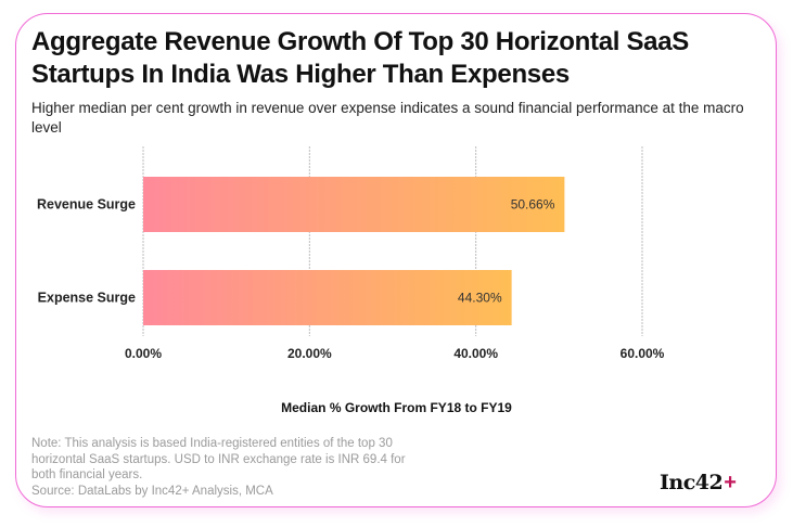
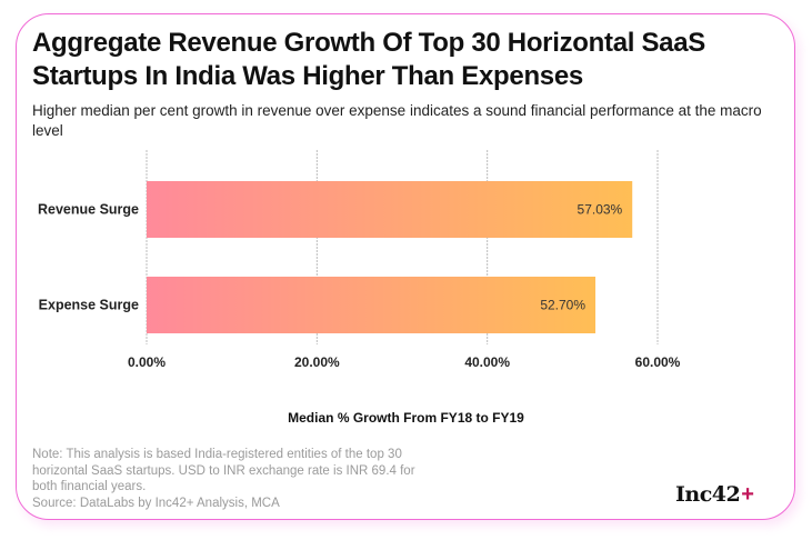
Revenue Surge: 50.66% -> 57.03%
Expense Surge: 44.30% -> 52.70%
